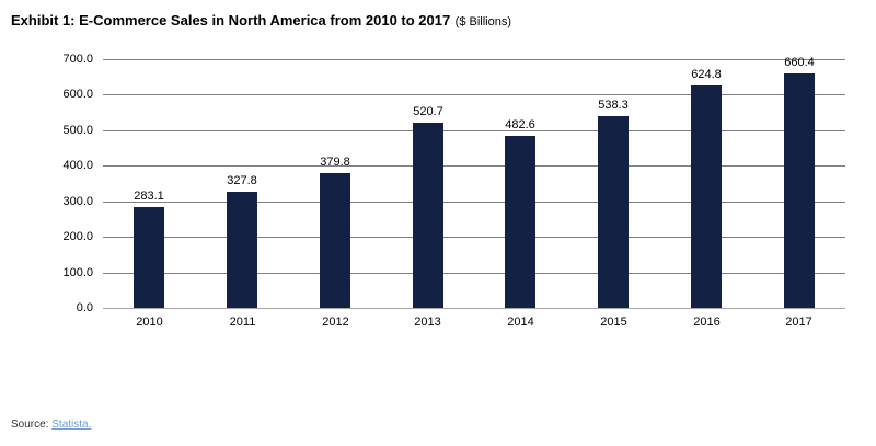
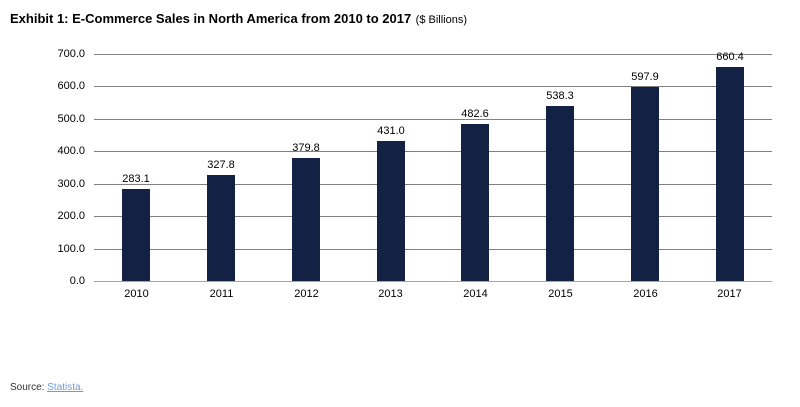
2013: 520.7 -> 431.0
2016: 624.8 -> 597.9
